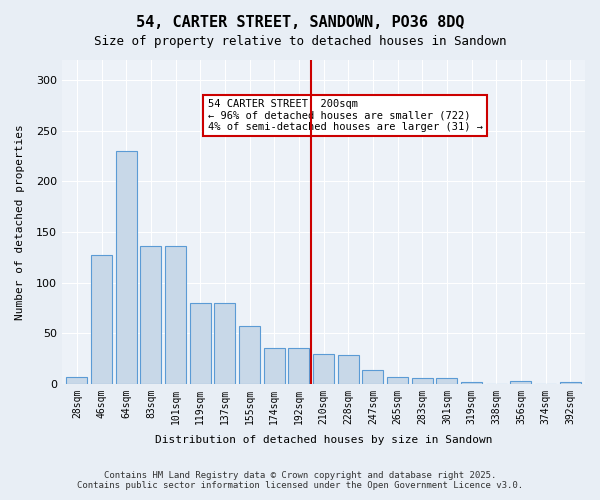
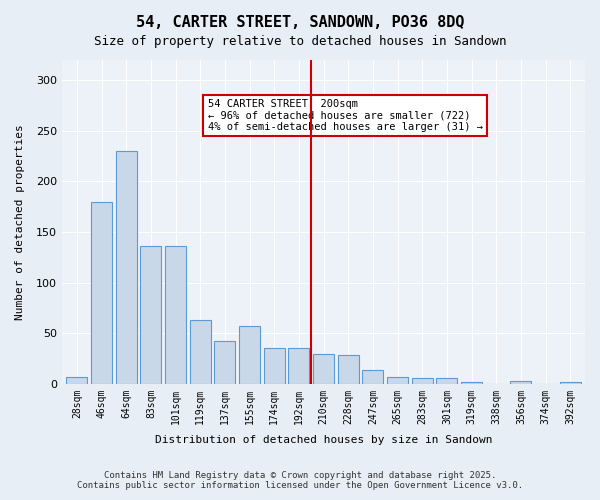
46sqm: 127 -> 180
119sqm: 80 -> 63
137sqm: 80 -> 42
